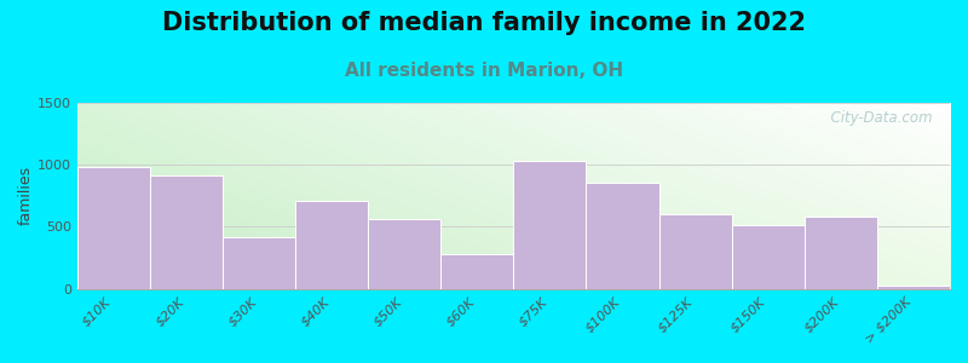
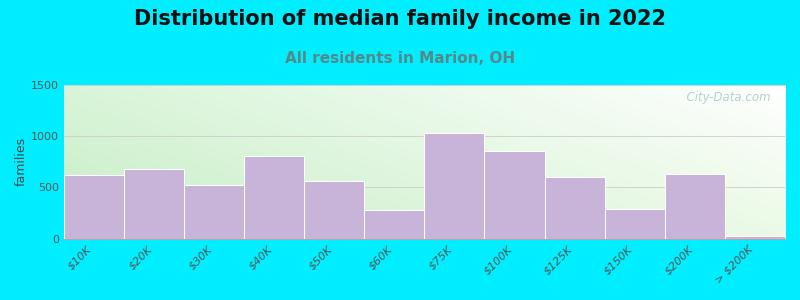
$10K: 980 -> 620
$20K: 910 -> 680
$30K: 420 -> 520
$40K: 710 -> 810
$150K: 510 -> 290
$200K: 580 -> 630
